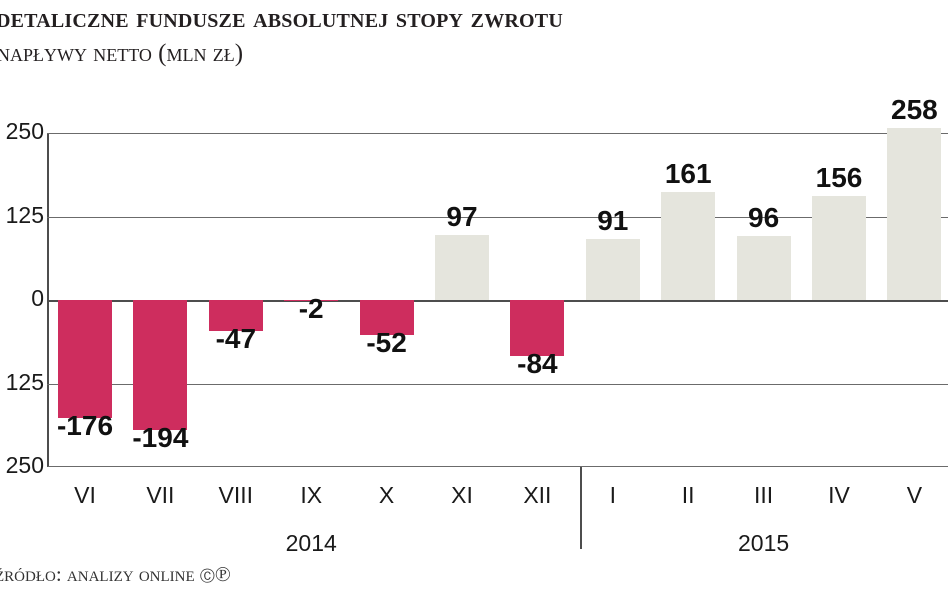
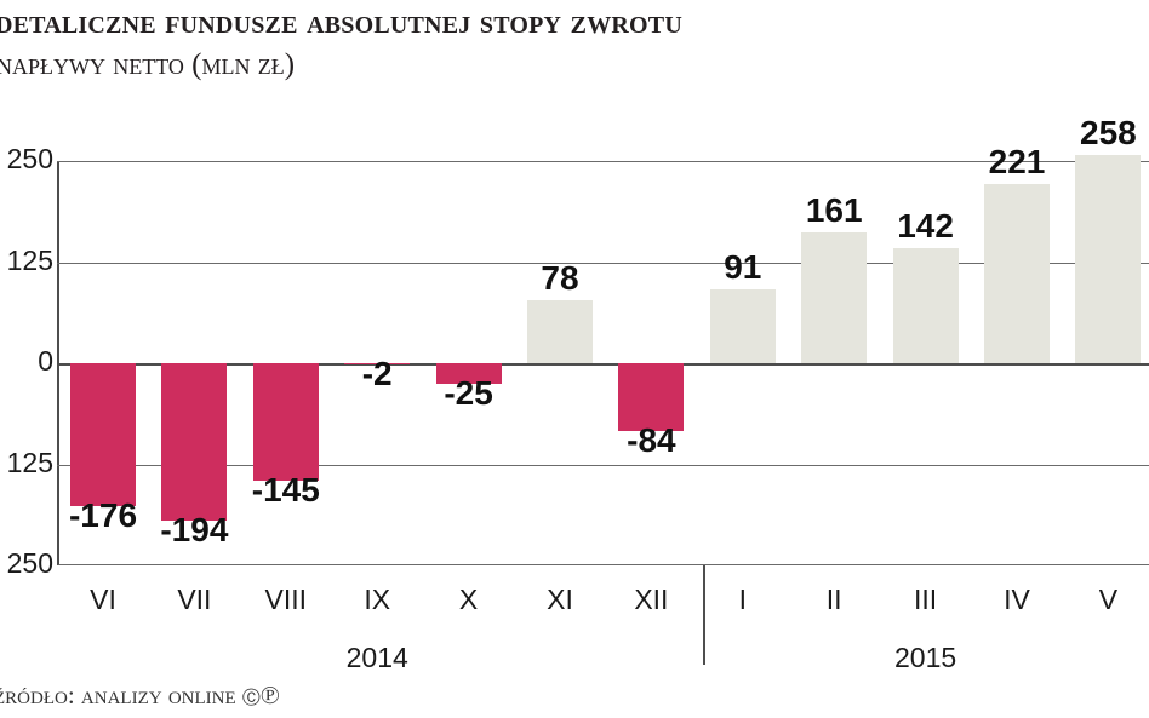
VIII: -47 -> -145
X: -52 -> -25
XI: 97 -> 78
III: 96 -> 142
IV: 156 -> 221
